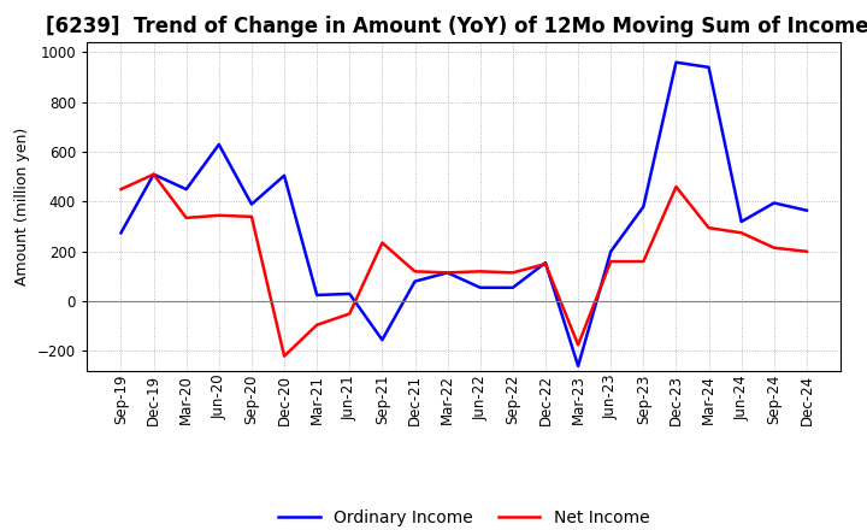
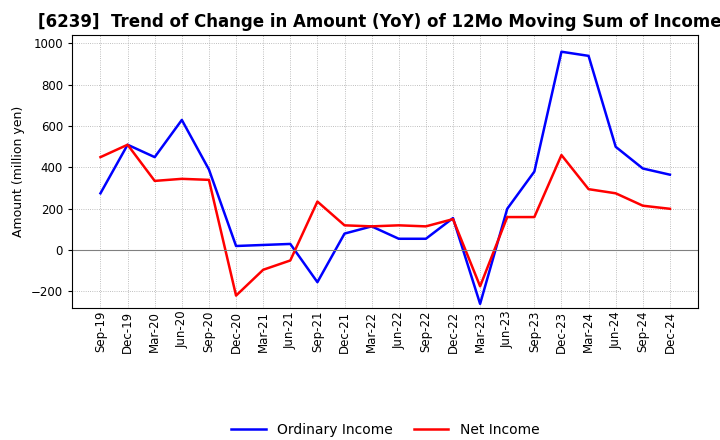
Ordinary Income/Dec-20: 505 -> 20
Ordinary Income/Jun-24: 320 -> 500
